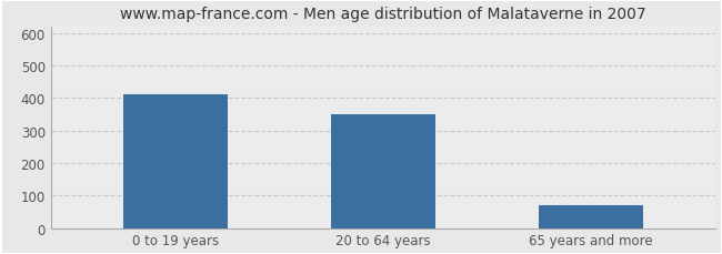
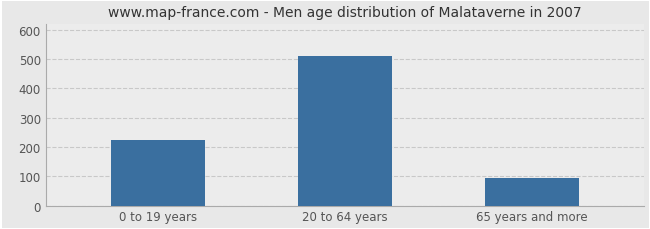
0 to 19 years: 410 -> 225
20 to 64 years: 350 -> 510
65 years and more: 70 -> 95
